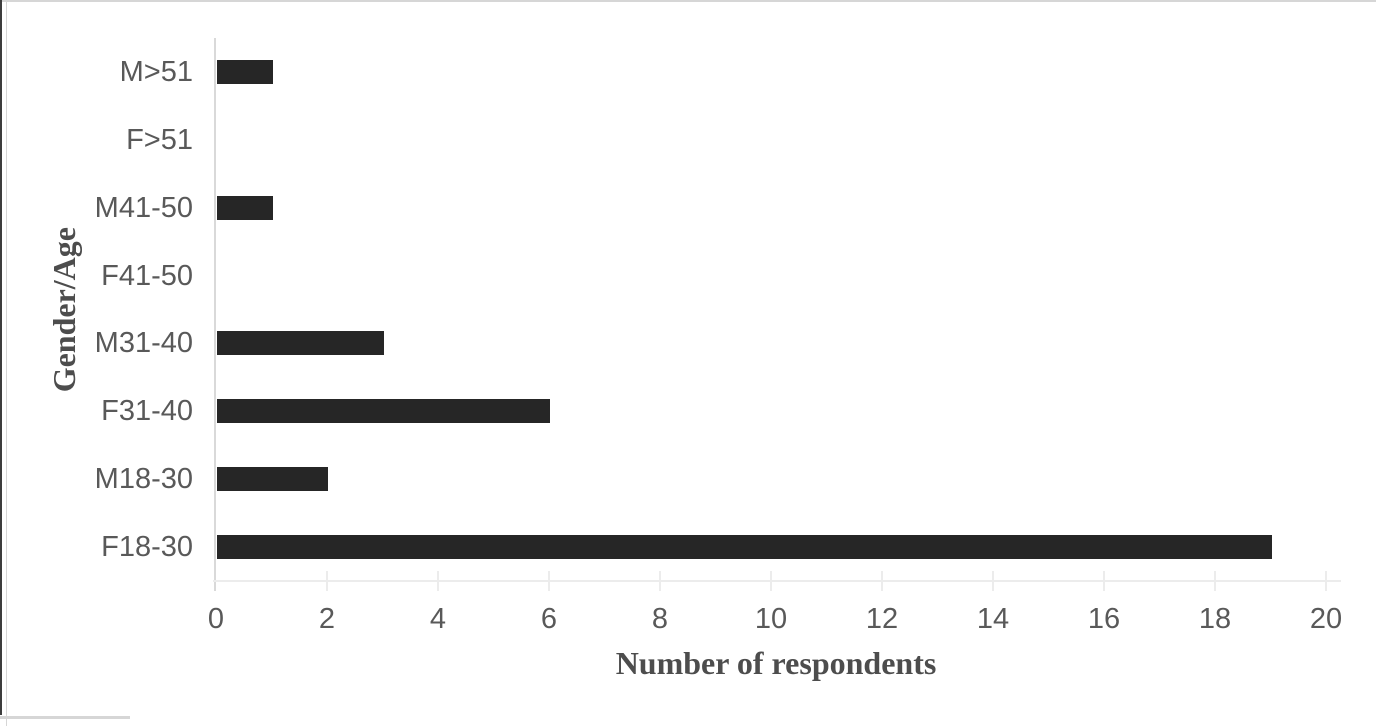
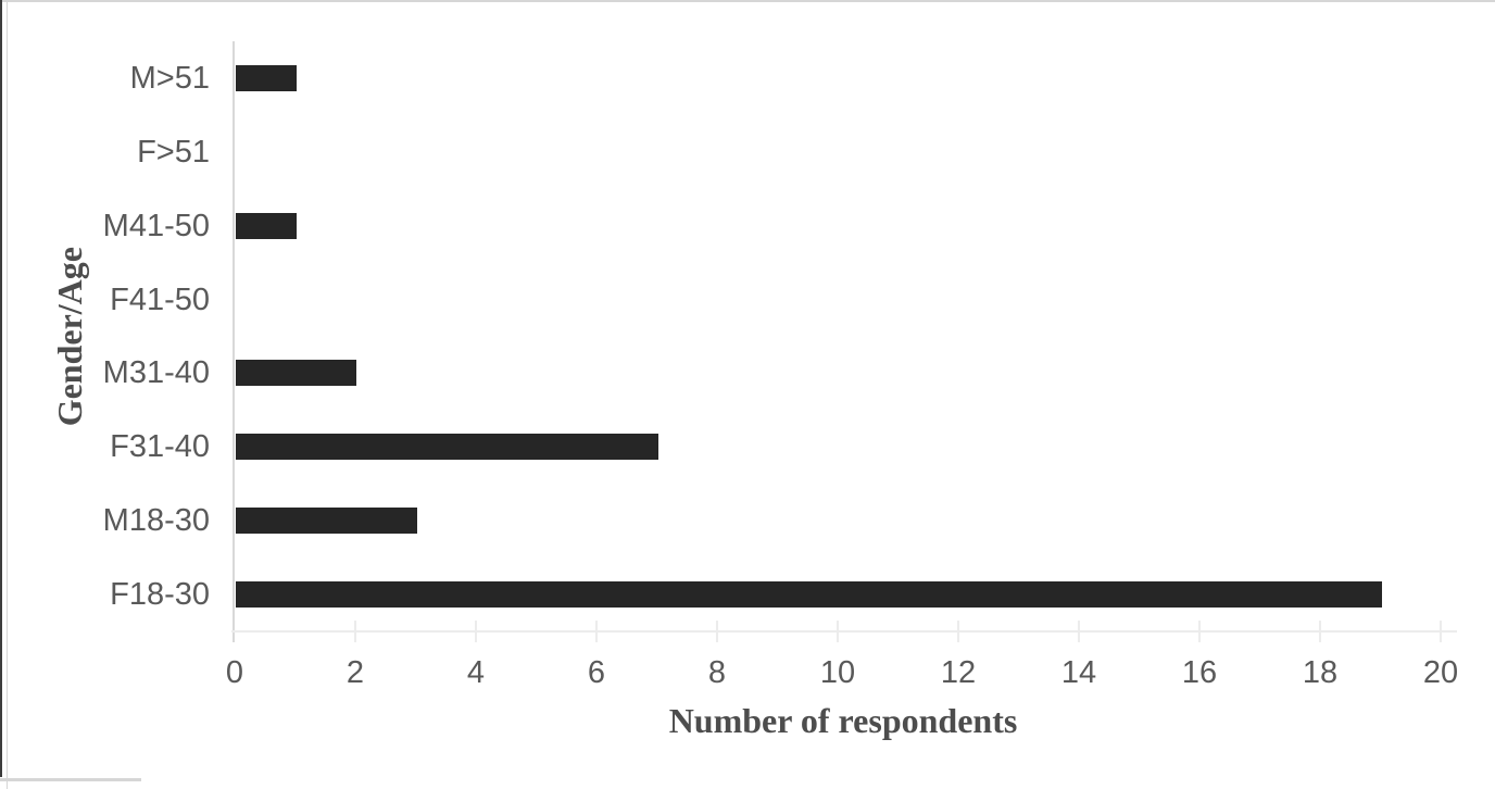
M31-40: 3 -> 2
F31-40: 6 -> 7
M18-30: 2 -> 3
